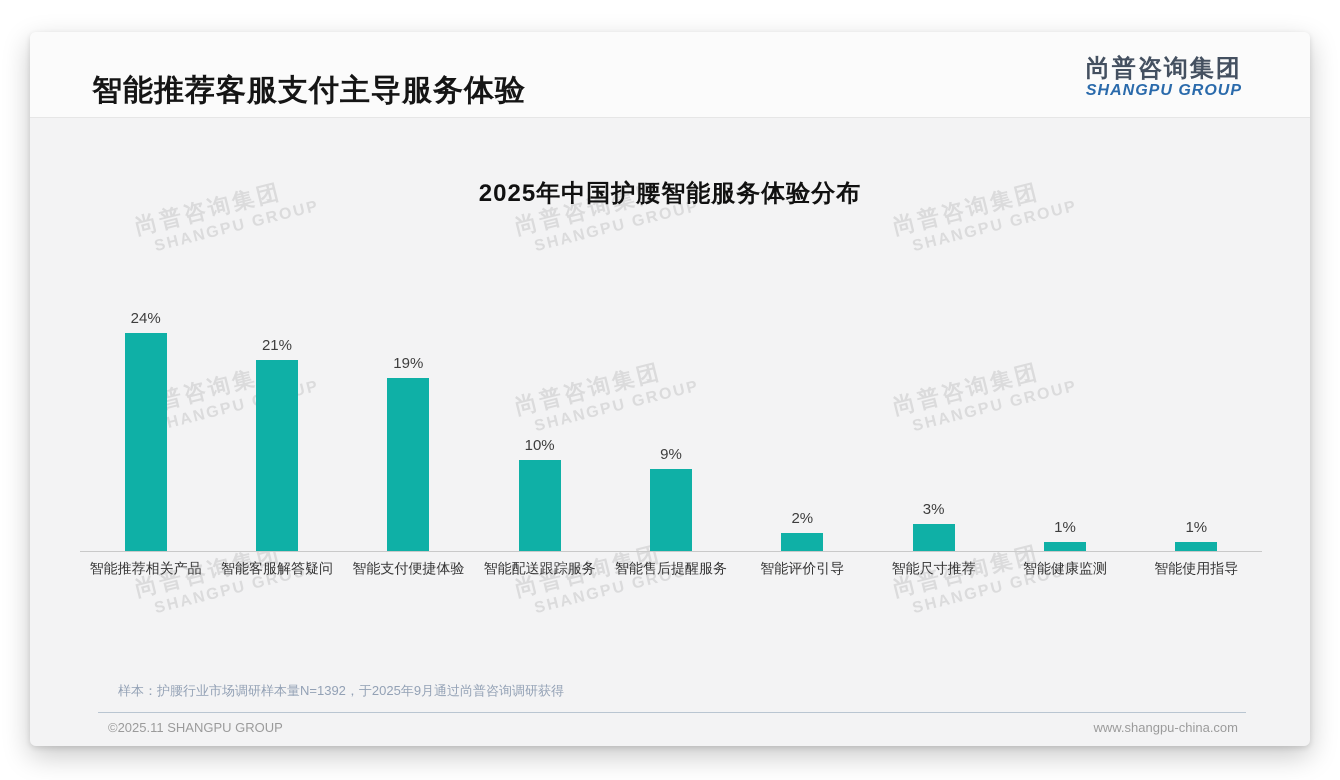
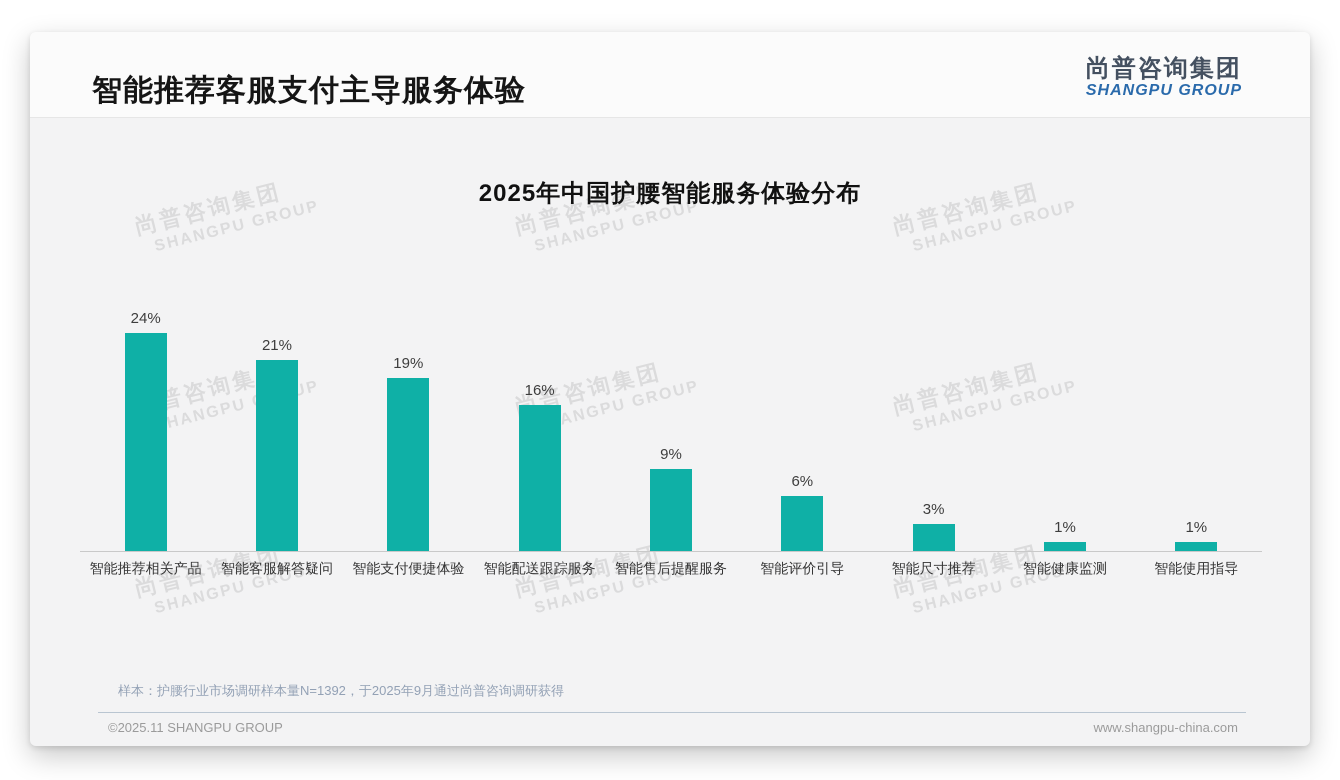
智能配送跟踪服务: 10% -> 16%
智能评价引导: 2% -> 6%
